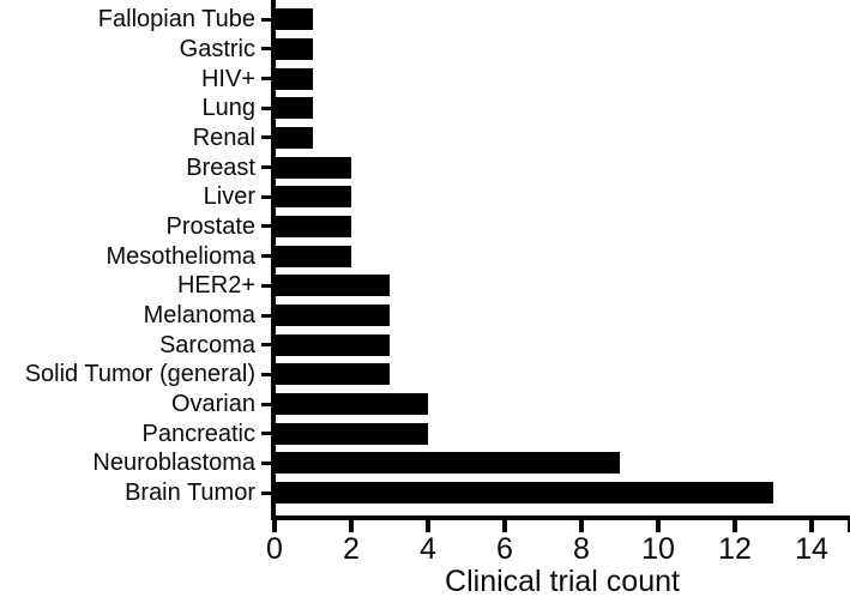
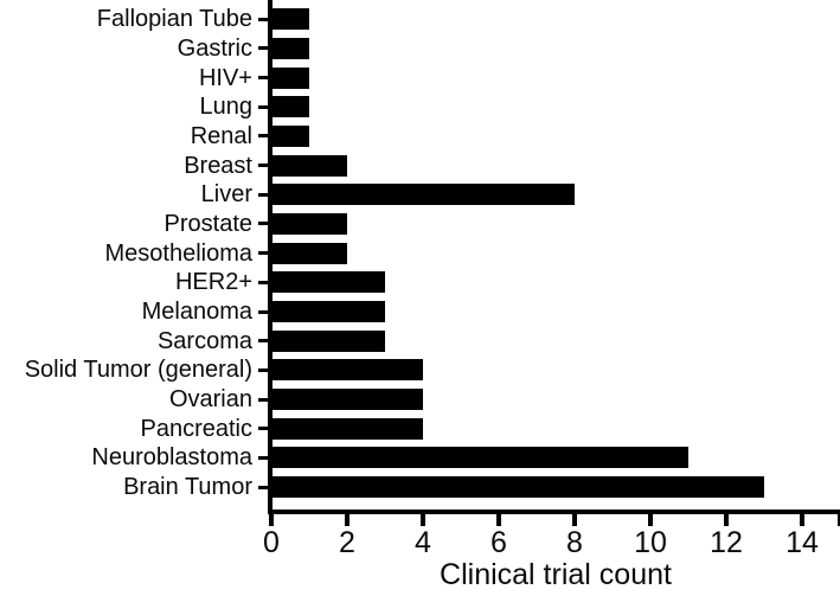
Liver: 2 -> 8
Solid Tumor (general): 3 -> 4
Neuroblastoma: 9 -> 11
